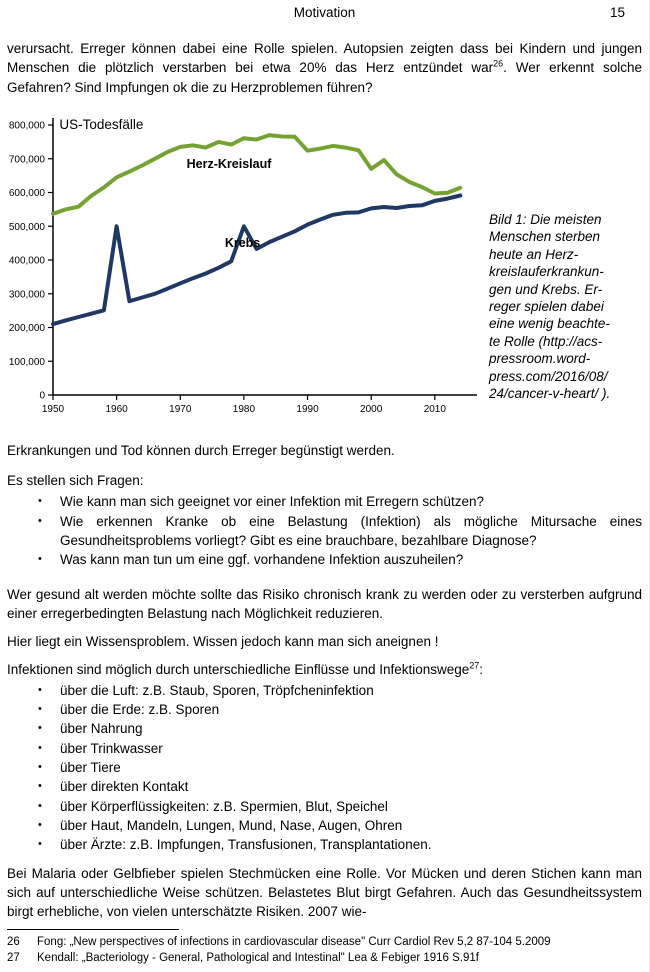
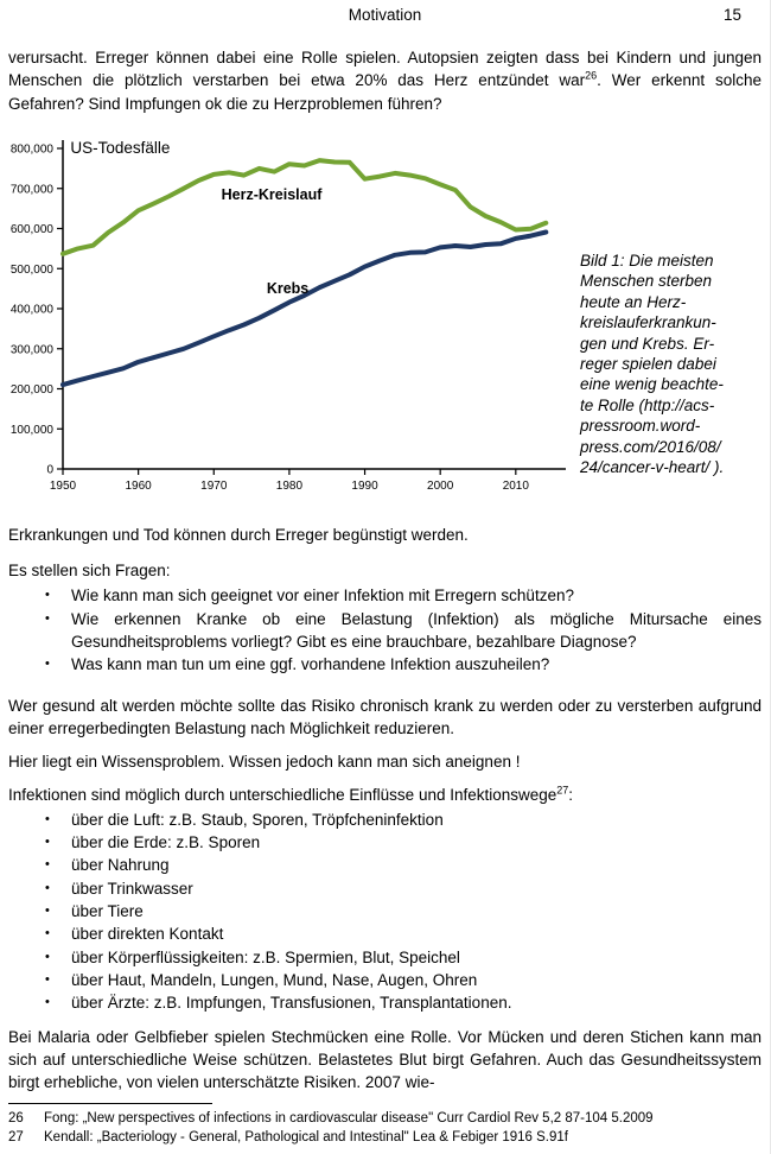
Krebs/1960: 500000 -> 270000
Krebs/1980: 500000 -> 420000
Herz-Kreislauf/2000: 670000 -> 710000
